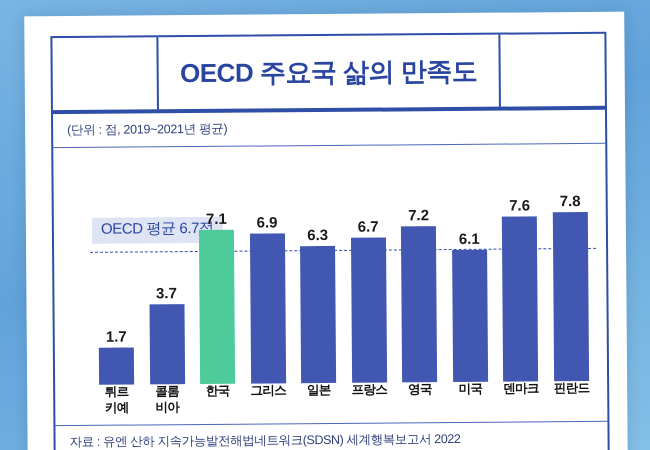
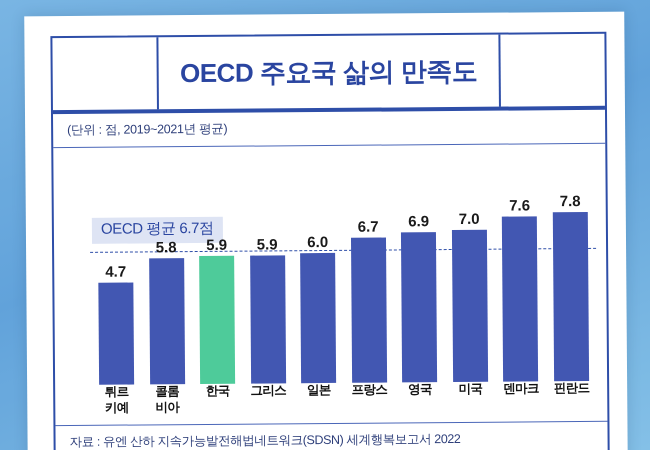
튀르키예: 1.7 -> 4.7
콜롬비아: 3.7 -> 5.8
한국: 7.1 -> 5.9
그리스: 6.9 -> 5.9
일본: 6.3 -> 6.0
영국: 7.2 -> 6.9
미국: 6.1 -> 7.0
